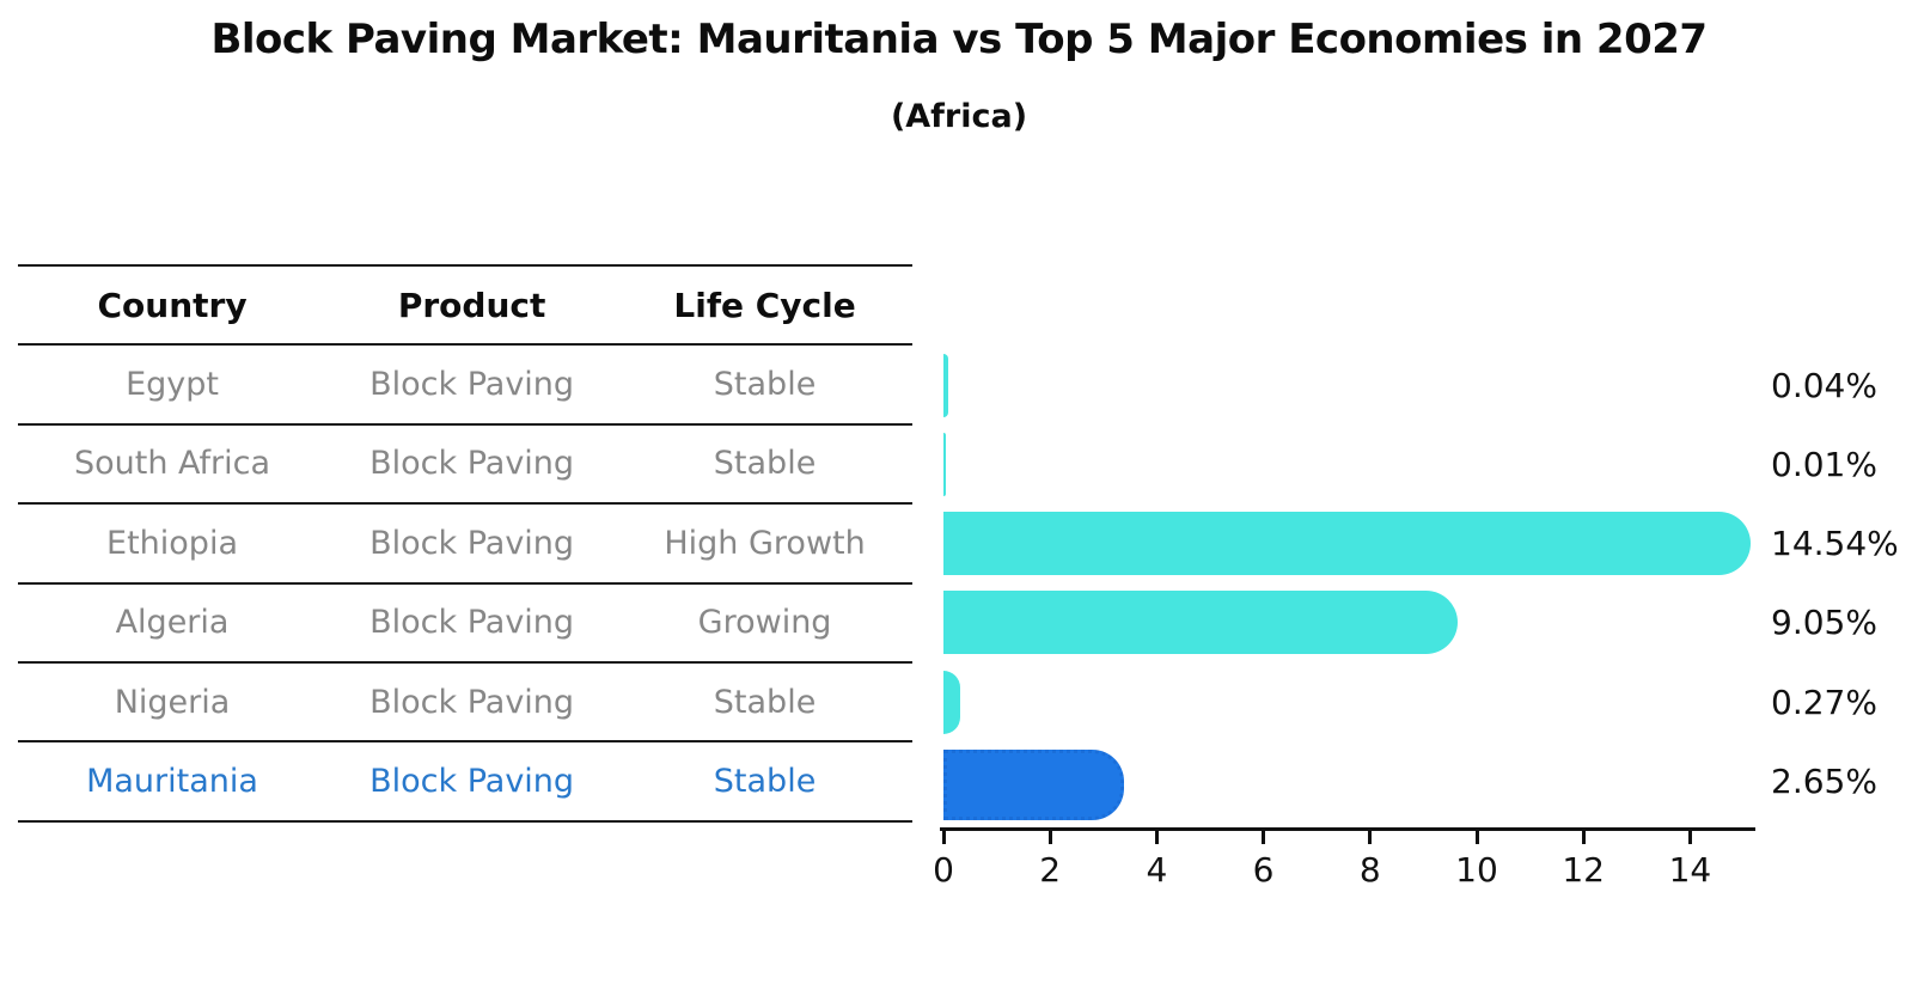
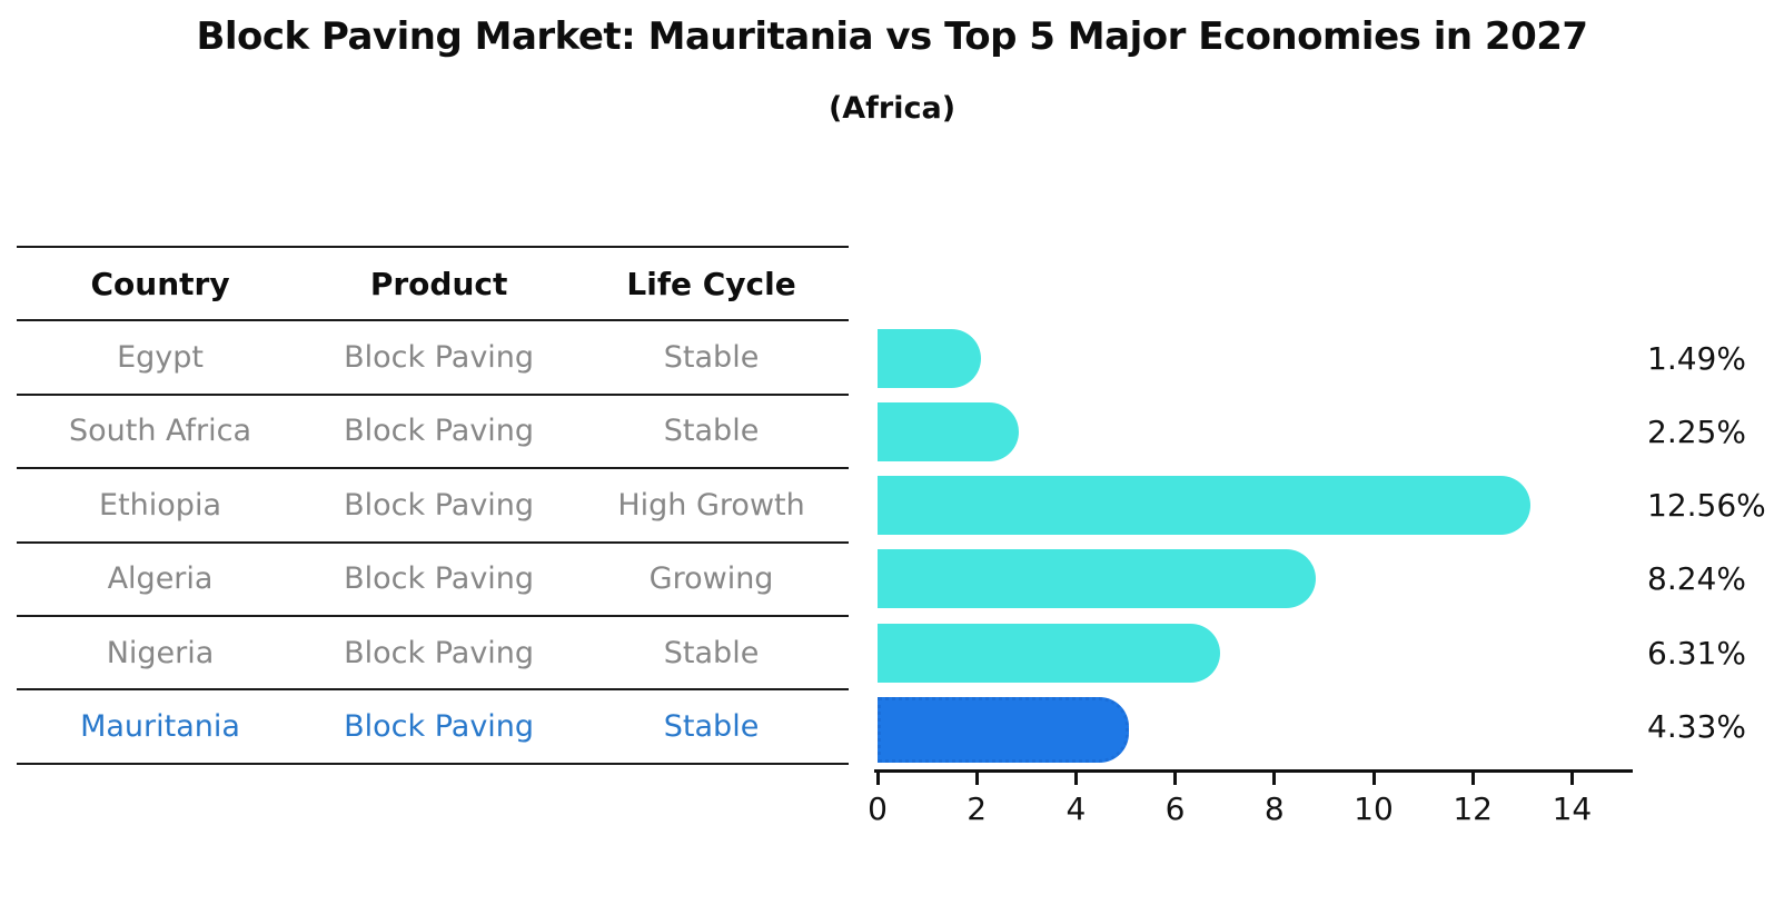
Egypt: 0.04% -> 1.49%
South Africa: 0.01% -> 2.25%
Ethiopia: 14.54% -> 12.56%
Algeria: 9.05% -> 8.24%
Nigeria: 0.27% -> 6.31%
Mauritania: 2.65% -> 4.33%
